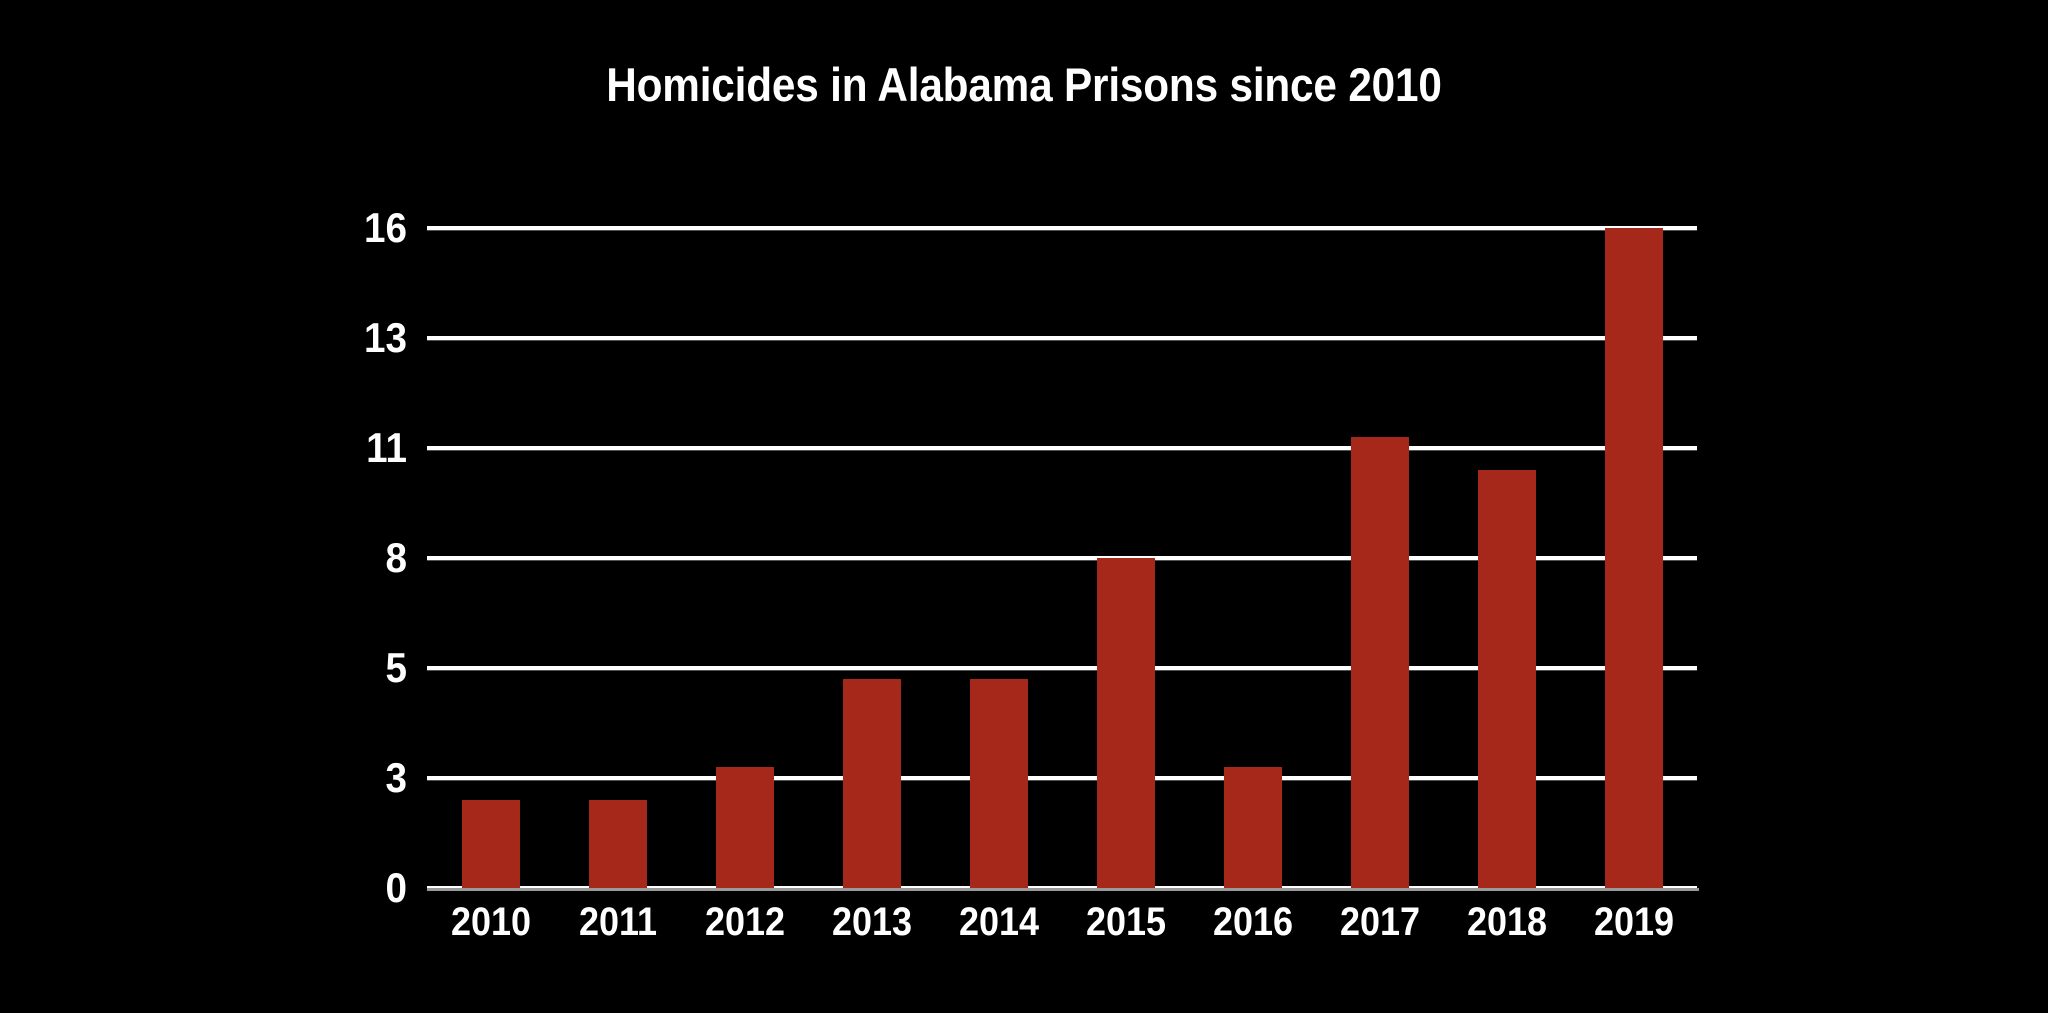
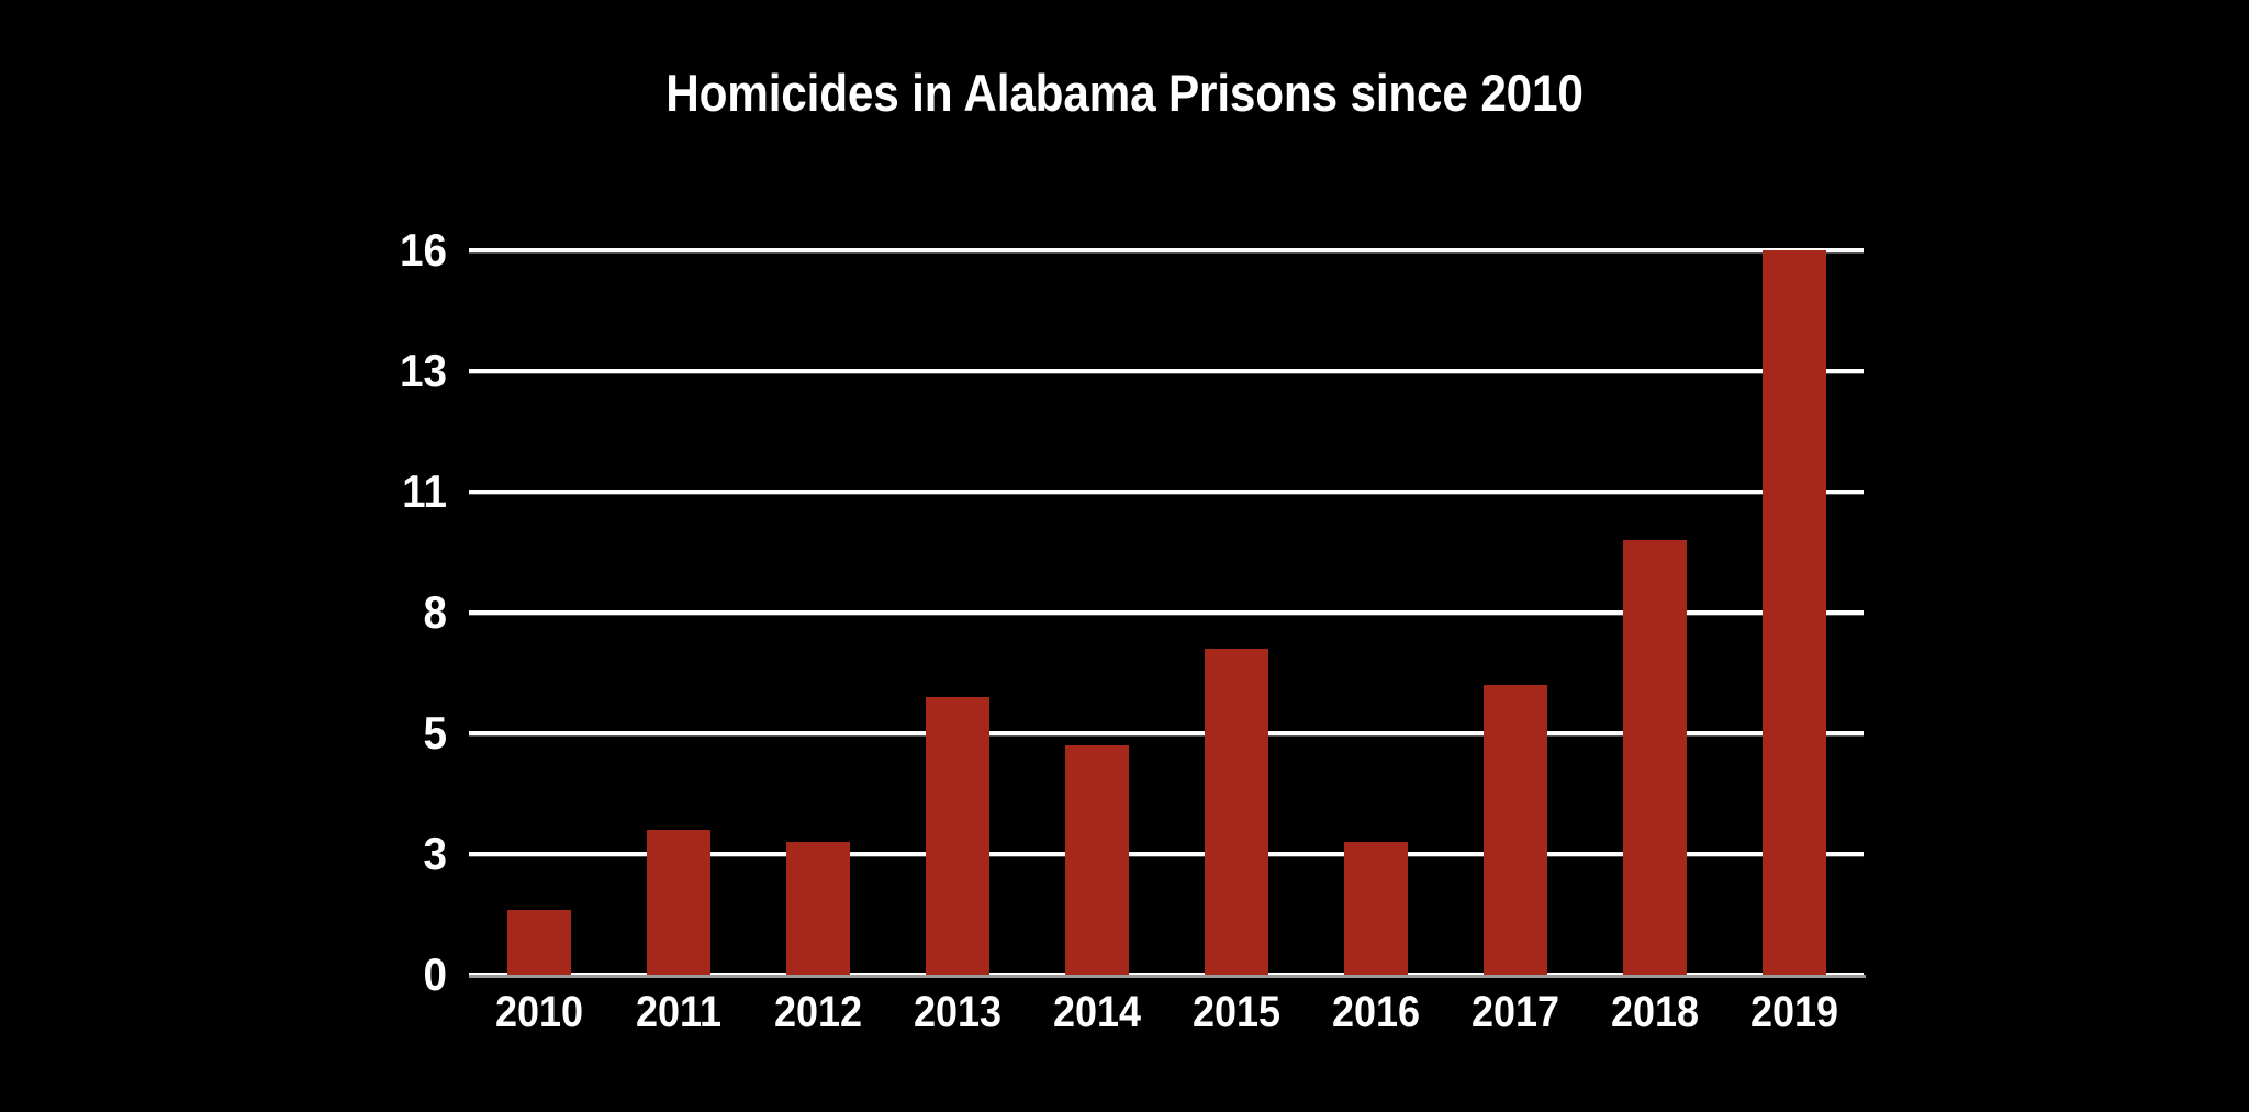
2010: 2.4 -> 1.6
2011: 2.4 -> 3.4
2013: 4.8 -> 5.9
2015: 8.0 -> 7.1
2017: 11.2 -> 6.2
2018: 10.4 -> 9.8
